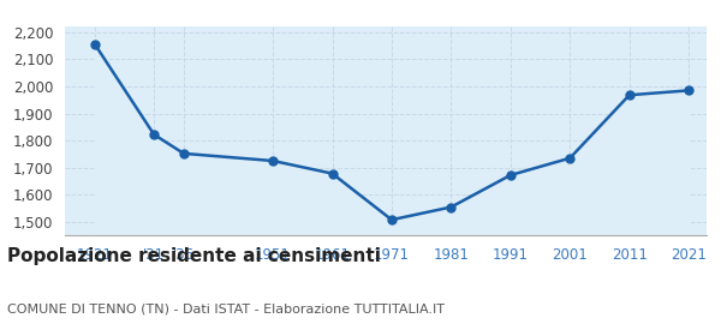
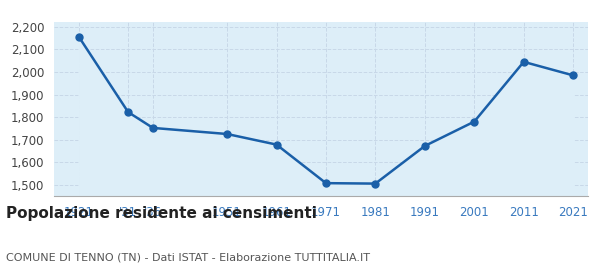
1981: 1,554 -> 1,505
2001: 1,735 -> 1,780
2011: 1,968 -> 2,045
